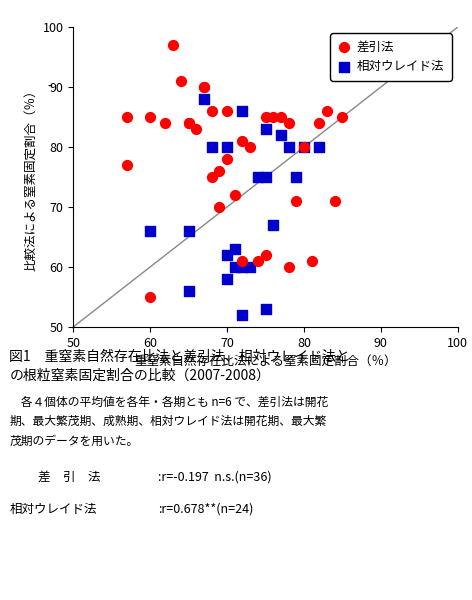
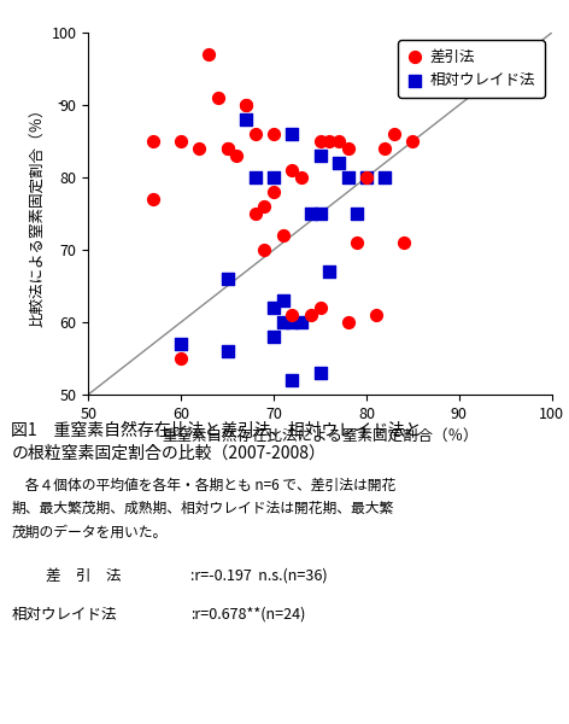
相対ウレイド法/60: 66 -> 57
